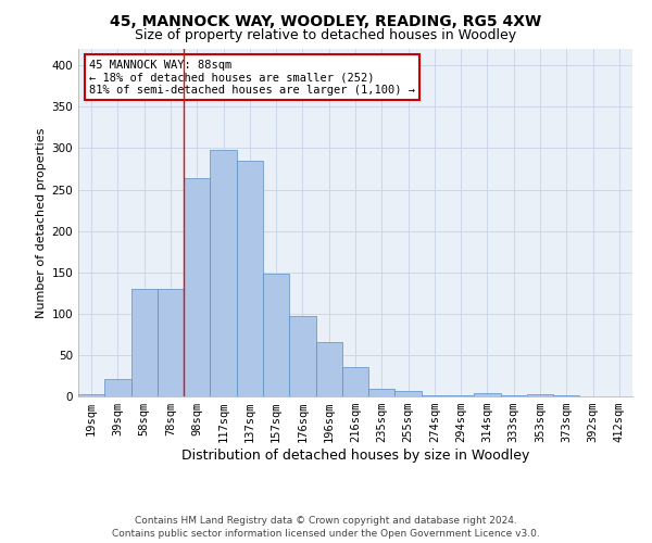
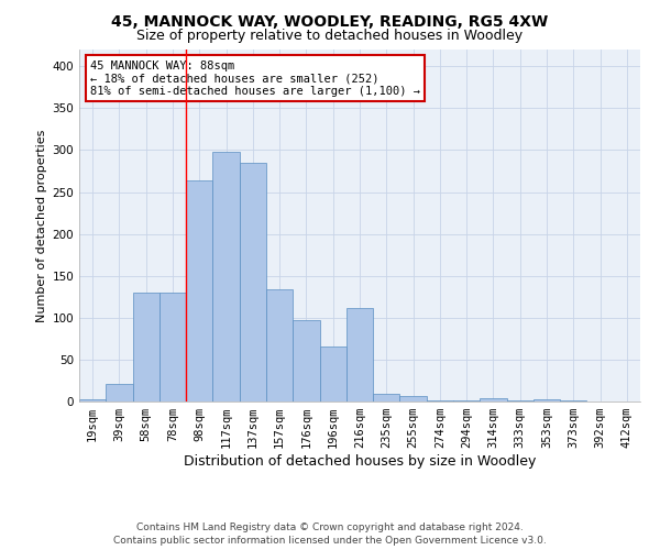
157sqm: 148 -> 134
216sqm: 35 -> 112
